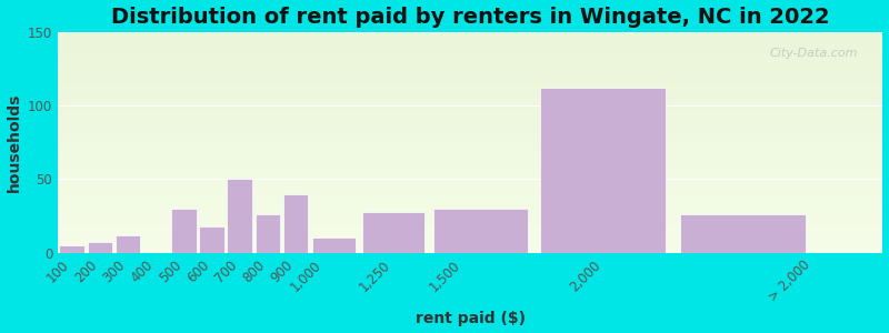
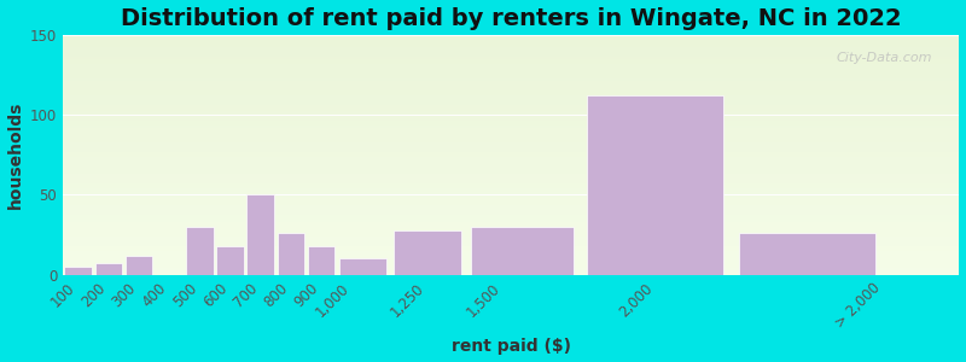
900: 40 -> 18
